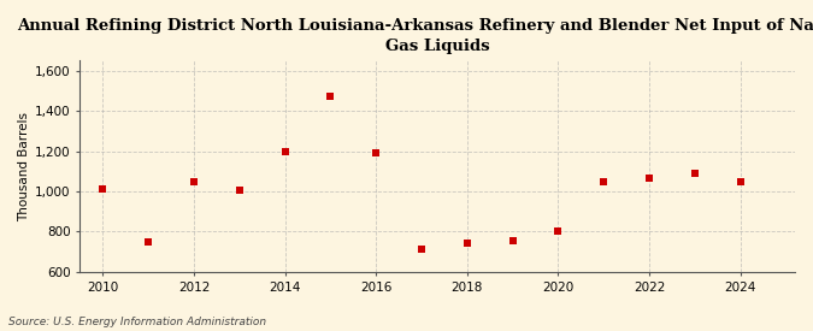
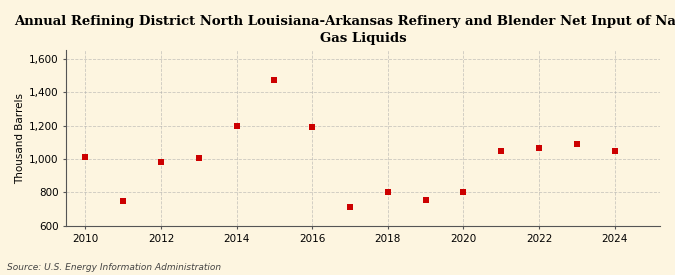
2012: 1,050 -> 980
2018: 740 -> 800
